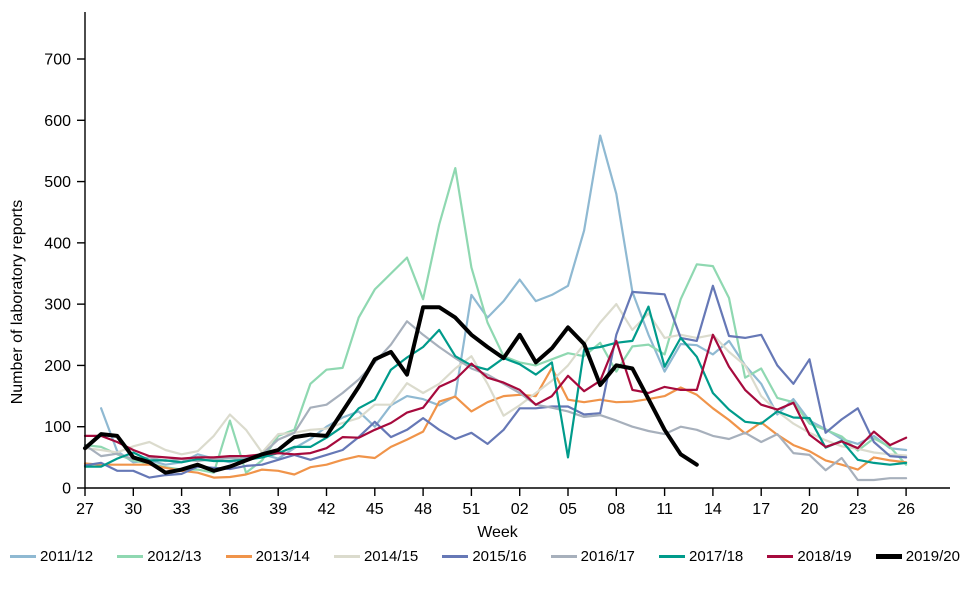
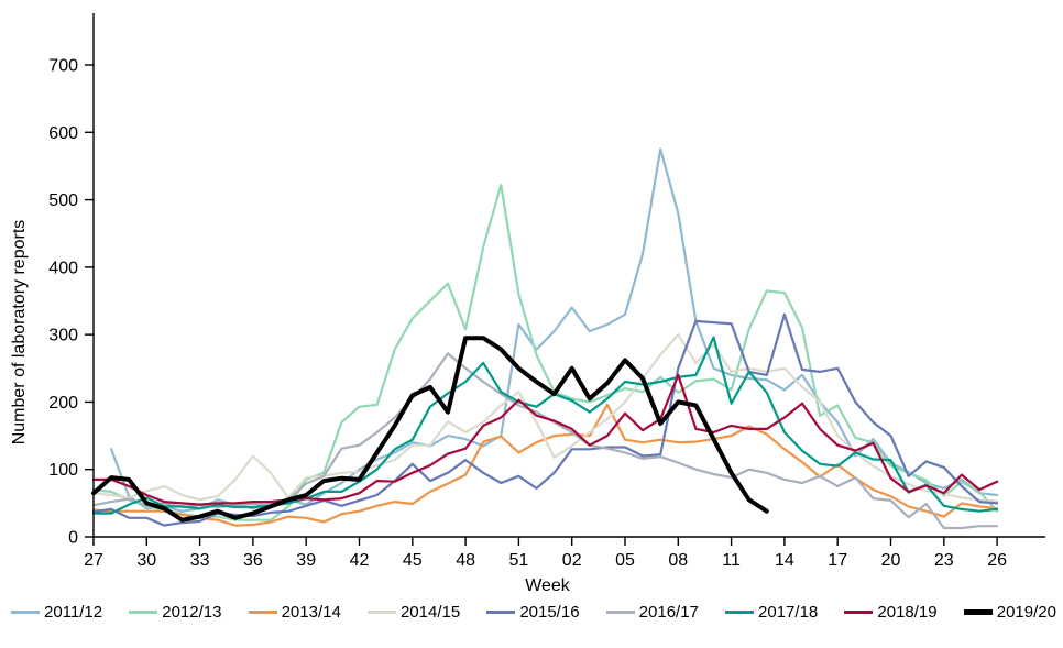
2016/17/27: 70 -> 50
2012/13/36: 110 -> 20
2011/12/45: 100 -> 140
2017/18/05: 50 -> 230
2012/13/08: 190 -> 210
2011/12/11: 190 -> 240
2018/19/14: 250 -> 180
2015/16/20: 210 -> 150
2015/16/23: 130 -> 100
